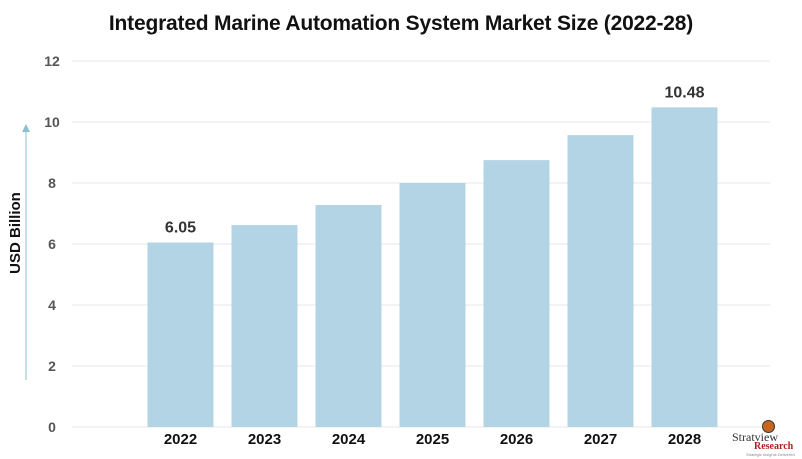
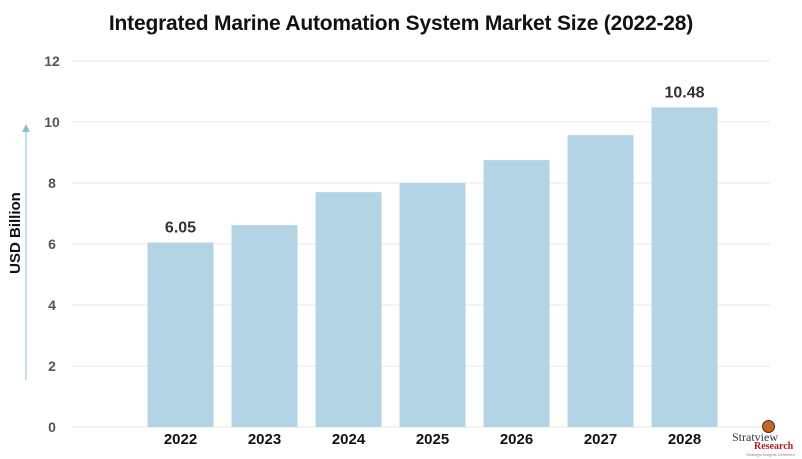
2024: 7.3 -> 7.7
